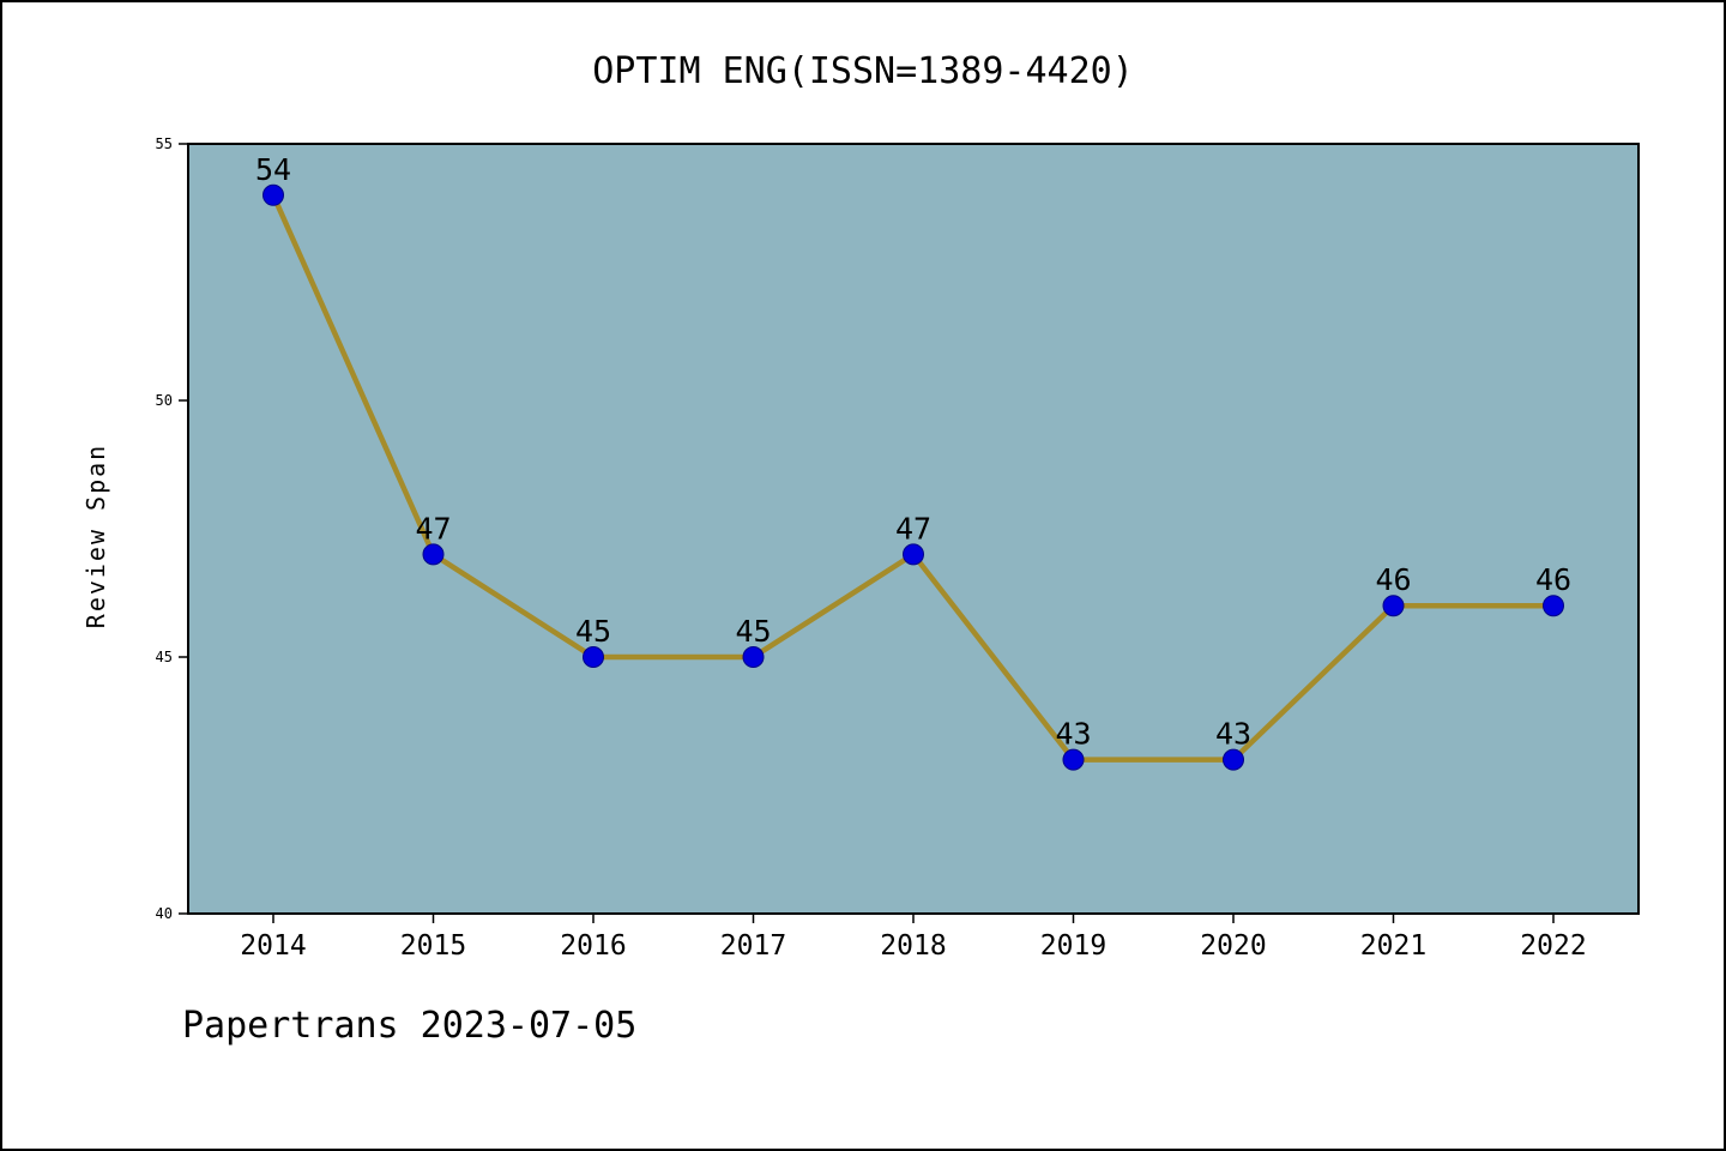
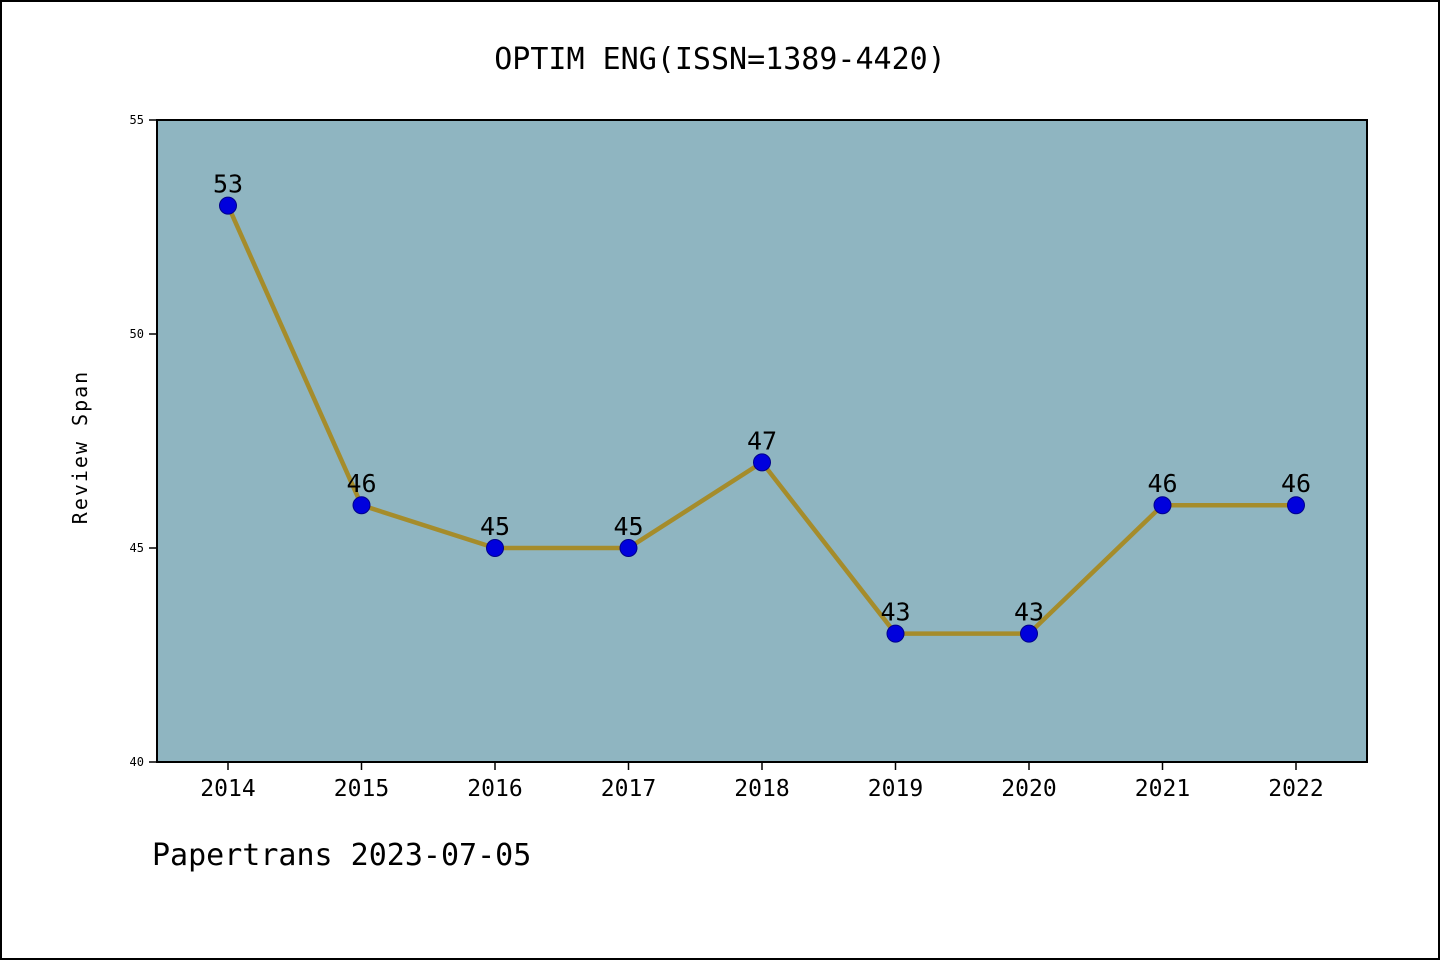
2014: 54 -> 53
2015: 47 -> 46
